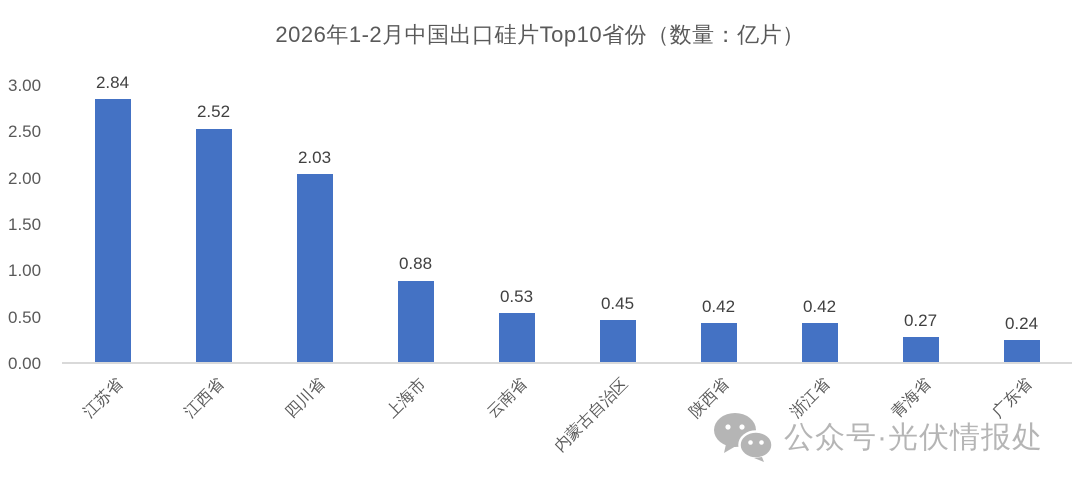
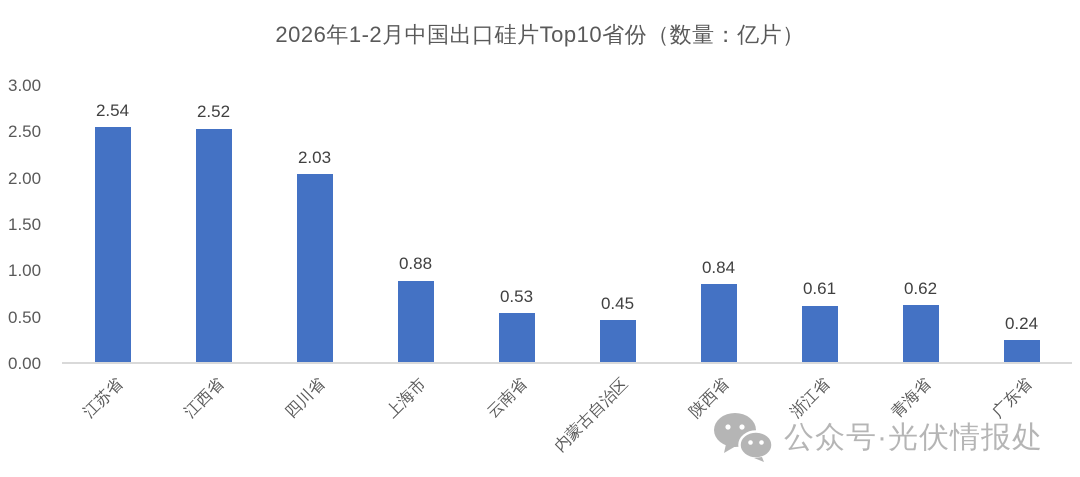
江苏省: 2.84 -> 2.54
陕西省: 0.42 -> 0.84
浙江省: 0.42 -> 0.61
青海省: 0.27 -> 0.62
